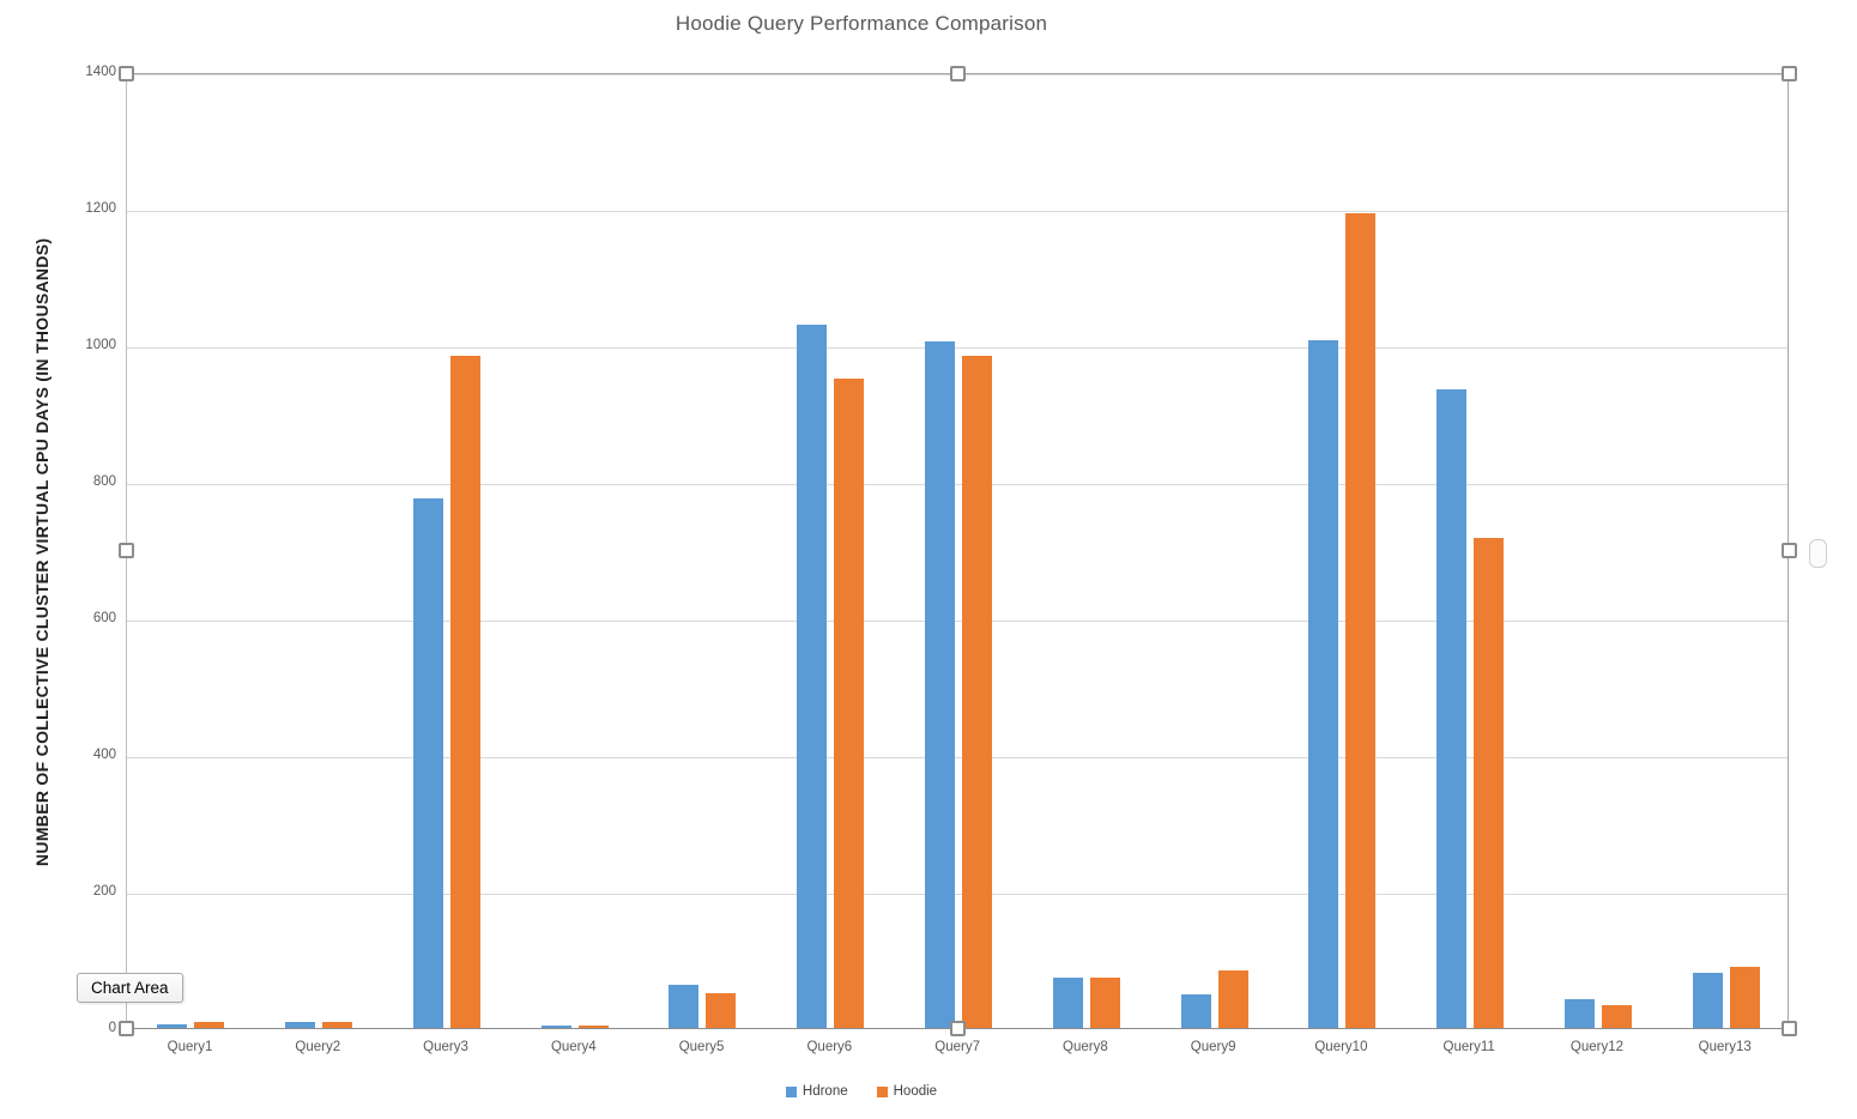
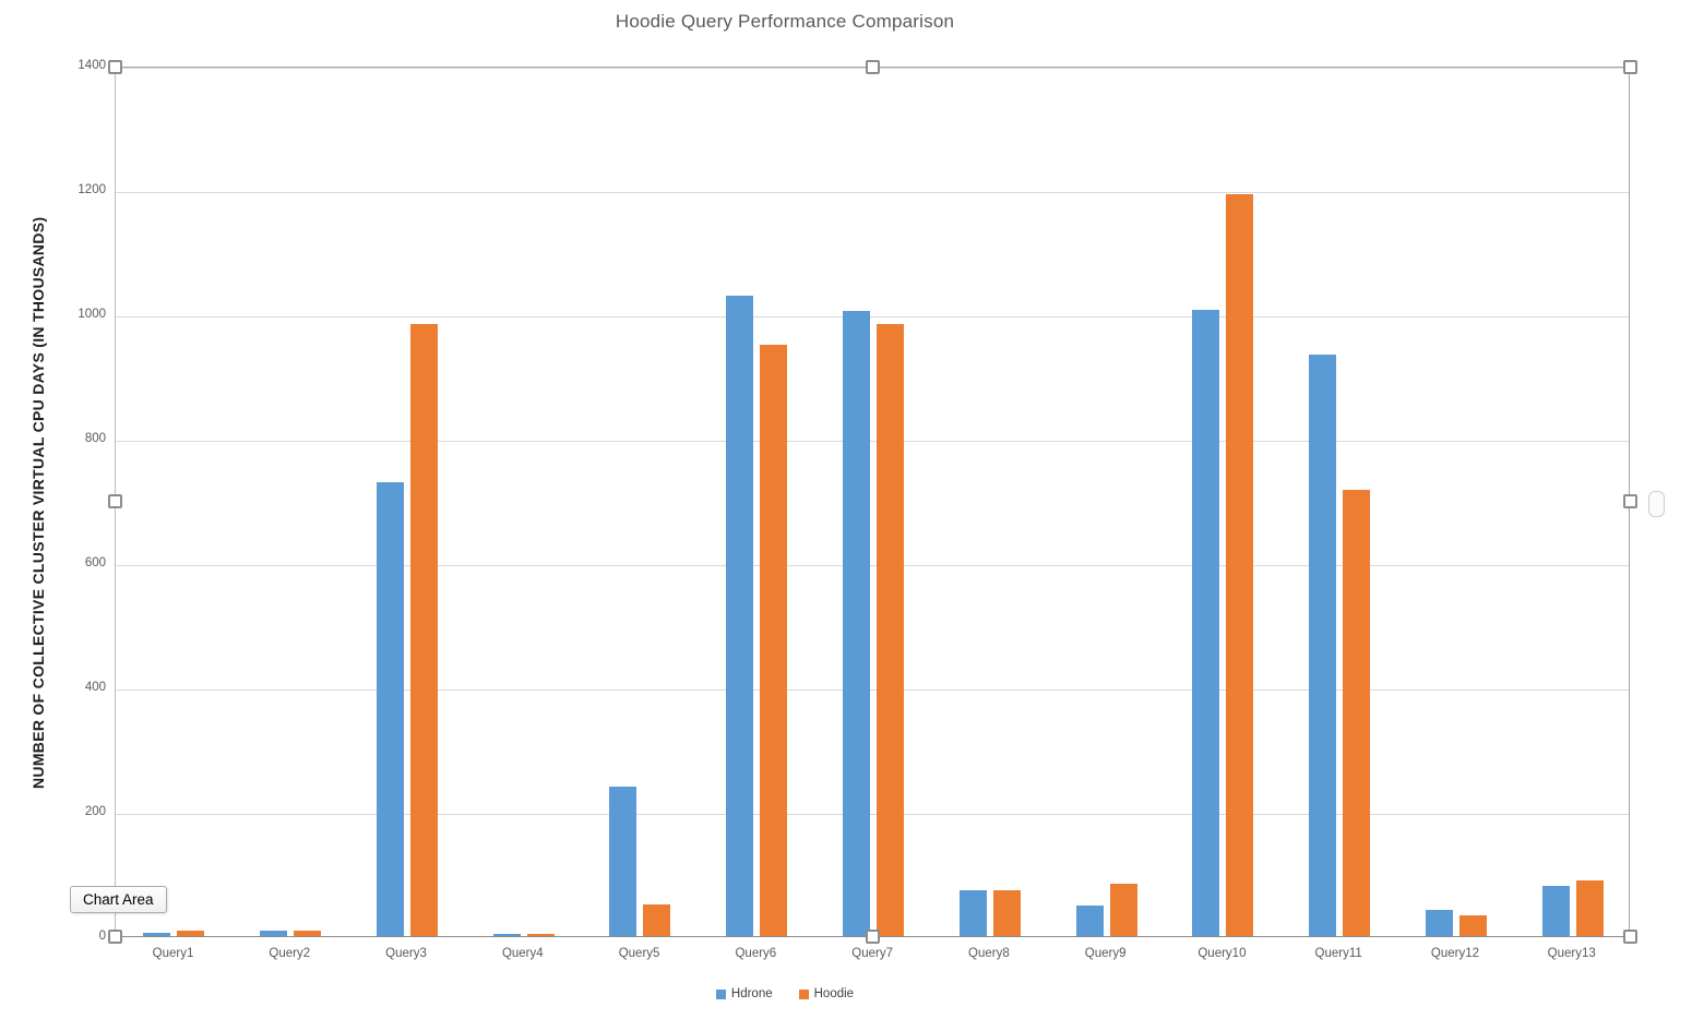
Hdrone/Query3: 780 -> 730
Hdrone/Query5: 60 -> 240
